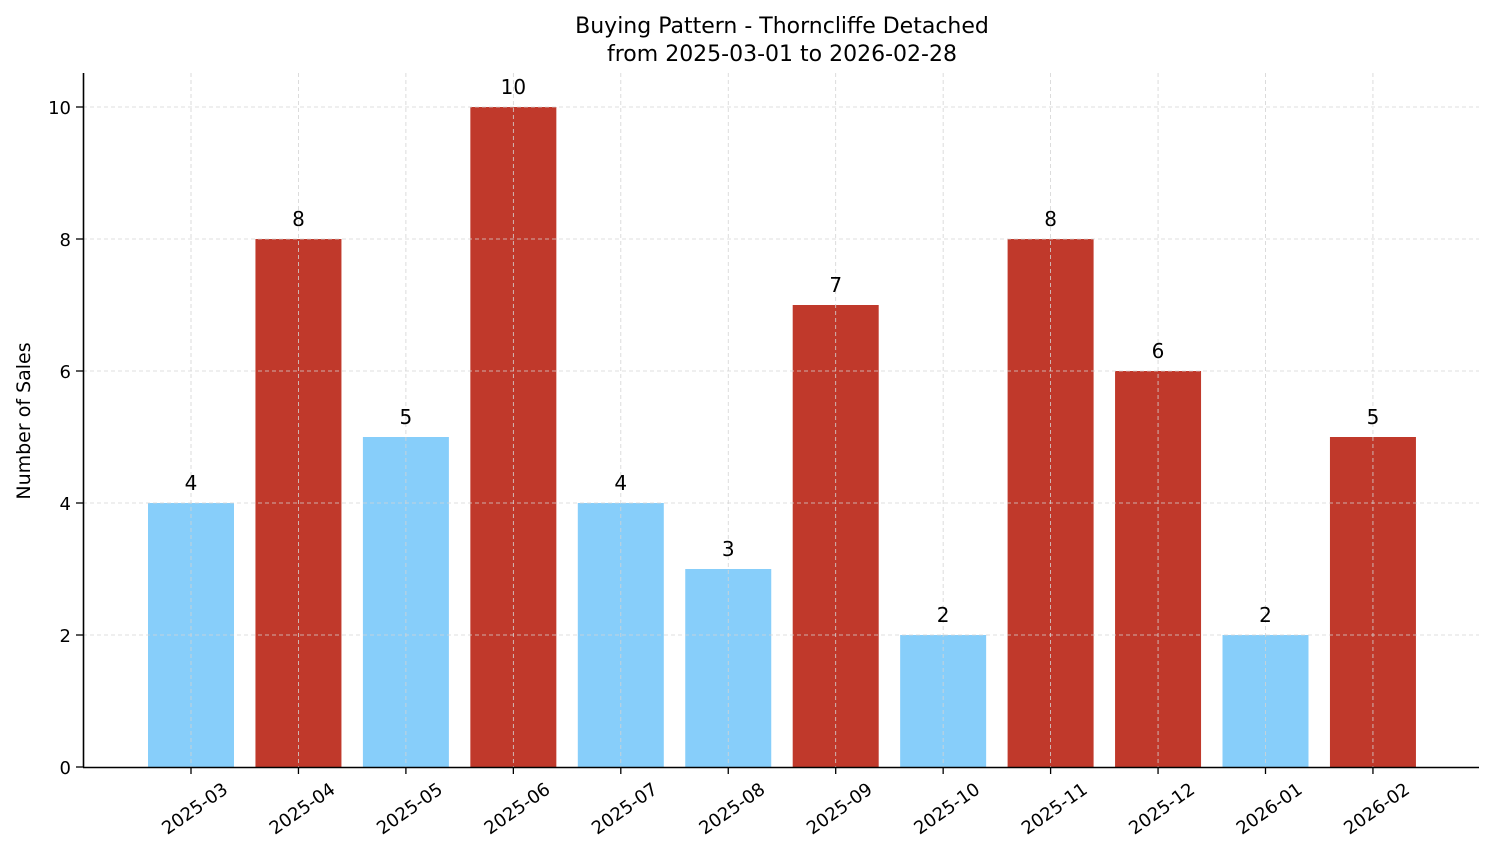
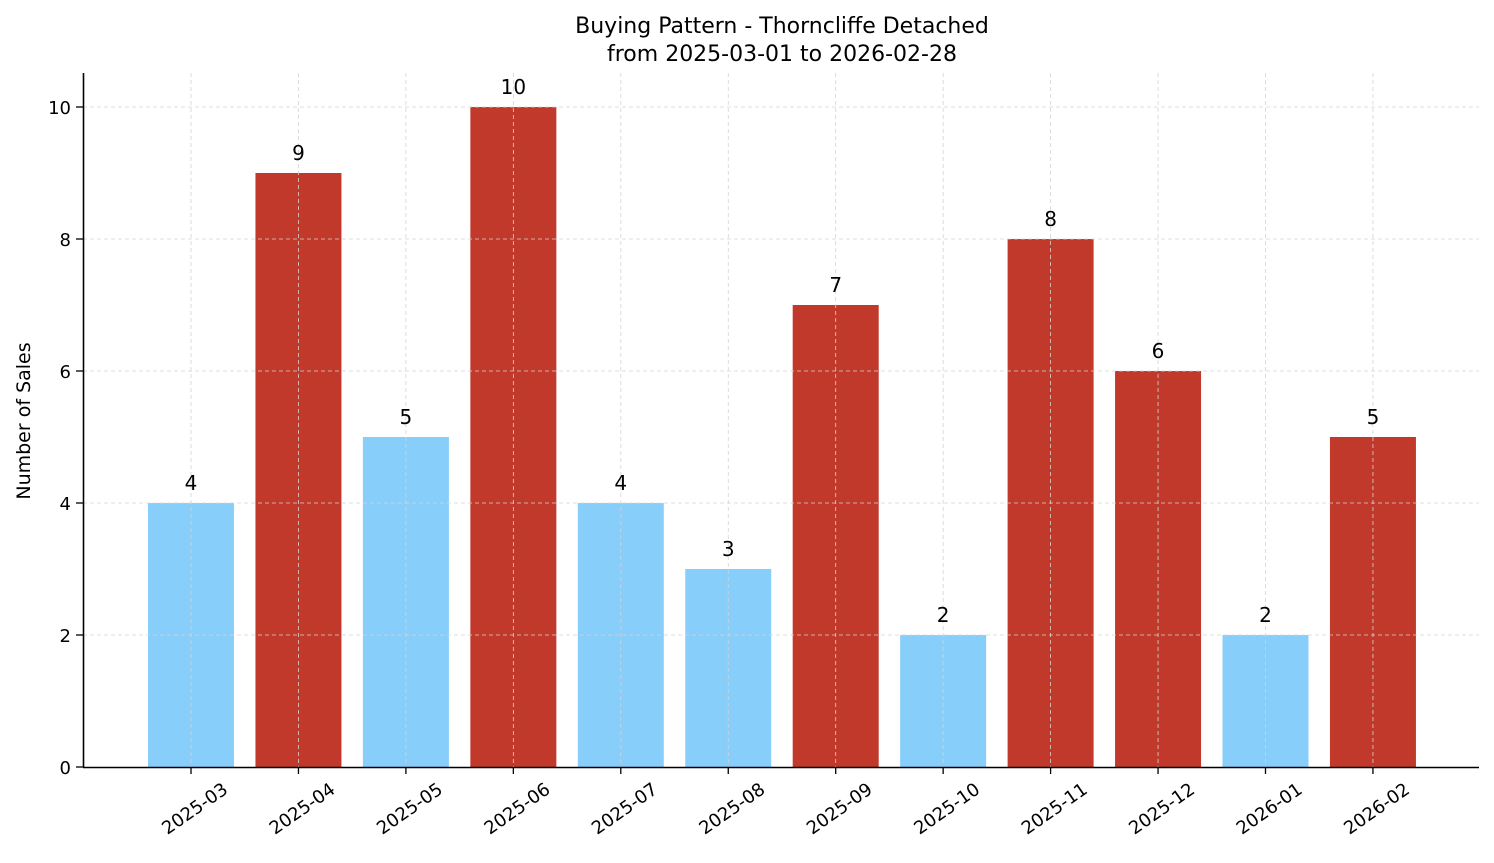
2025-04: 8 -> 9
